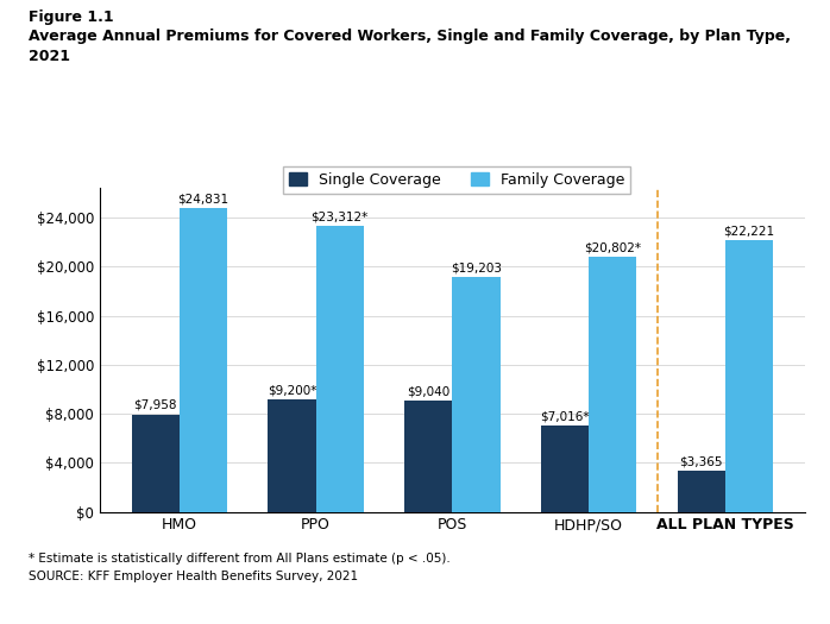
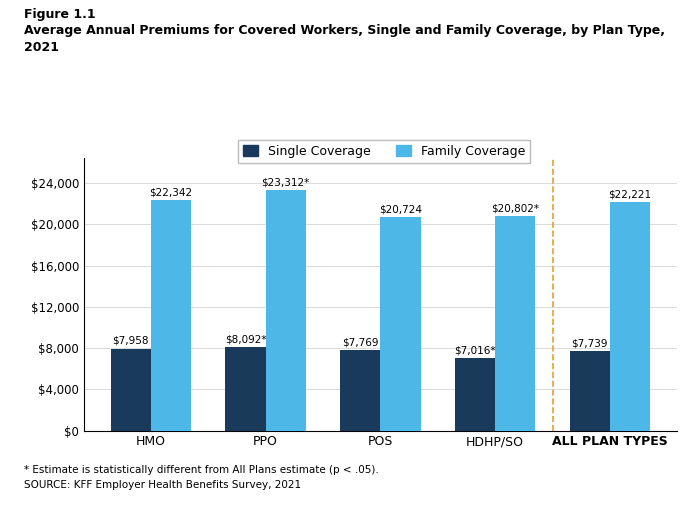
Family Coverage/HMO: $24,831 -> $22,342
Single Coverage/PPO: $9,200* -> $8,092*
Single Coverage/POS: $9,040 -> $7,769
Family Coverage/POS: $19,203 -> $20,724
Single Coverage/ALL PLAN TYPES: $3,365 -> $7,739
